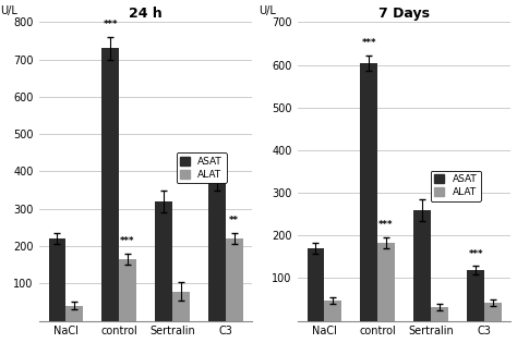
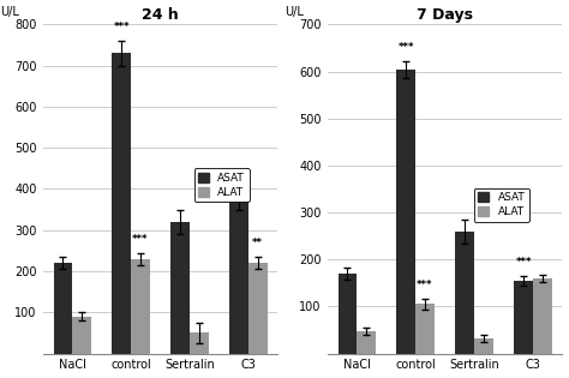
24 h/ALAT/NaCl: 40 -> 90
24 h/ALAT/control: 165 -> 230
24 h/ALAT/Sertralin: 78 -> 50
7 Days/ALAT/control: 183 -> 105
7 Days/ASAT/C3: 118 -> 155
7 Days/ALAT/C3: 42 -> 160
